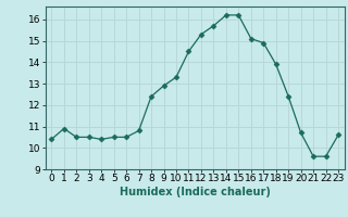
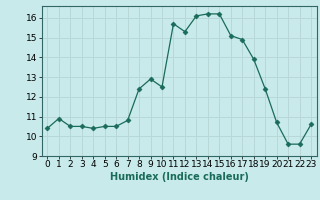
10: 13.3 -> 12.5
11: 14.5 -> 15.7
13: 15.7 -> 16.1
